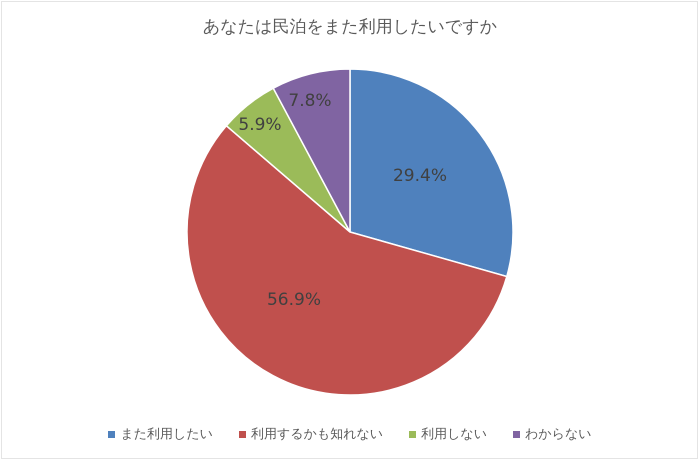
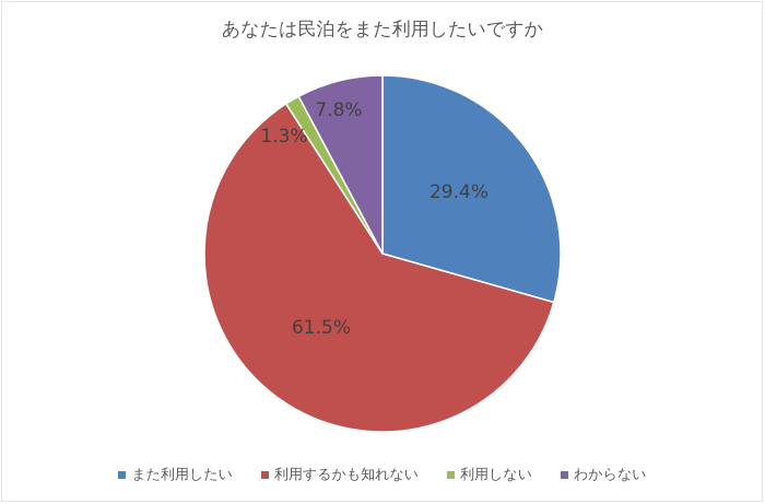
利用するかも知れない: 56.9% -> 61.5%
利用しない: 5.9% -> 1.3%
